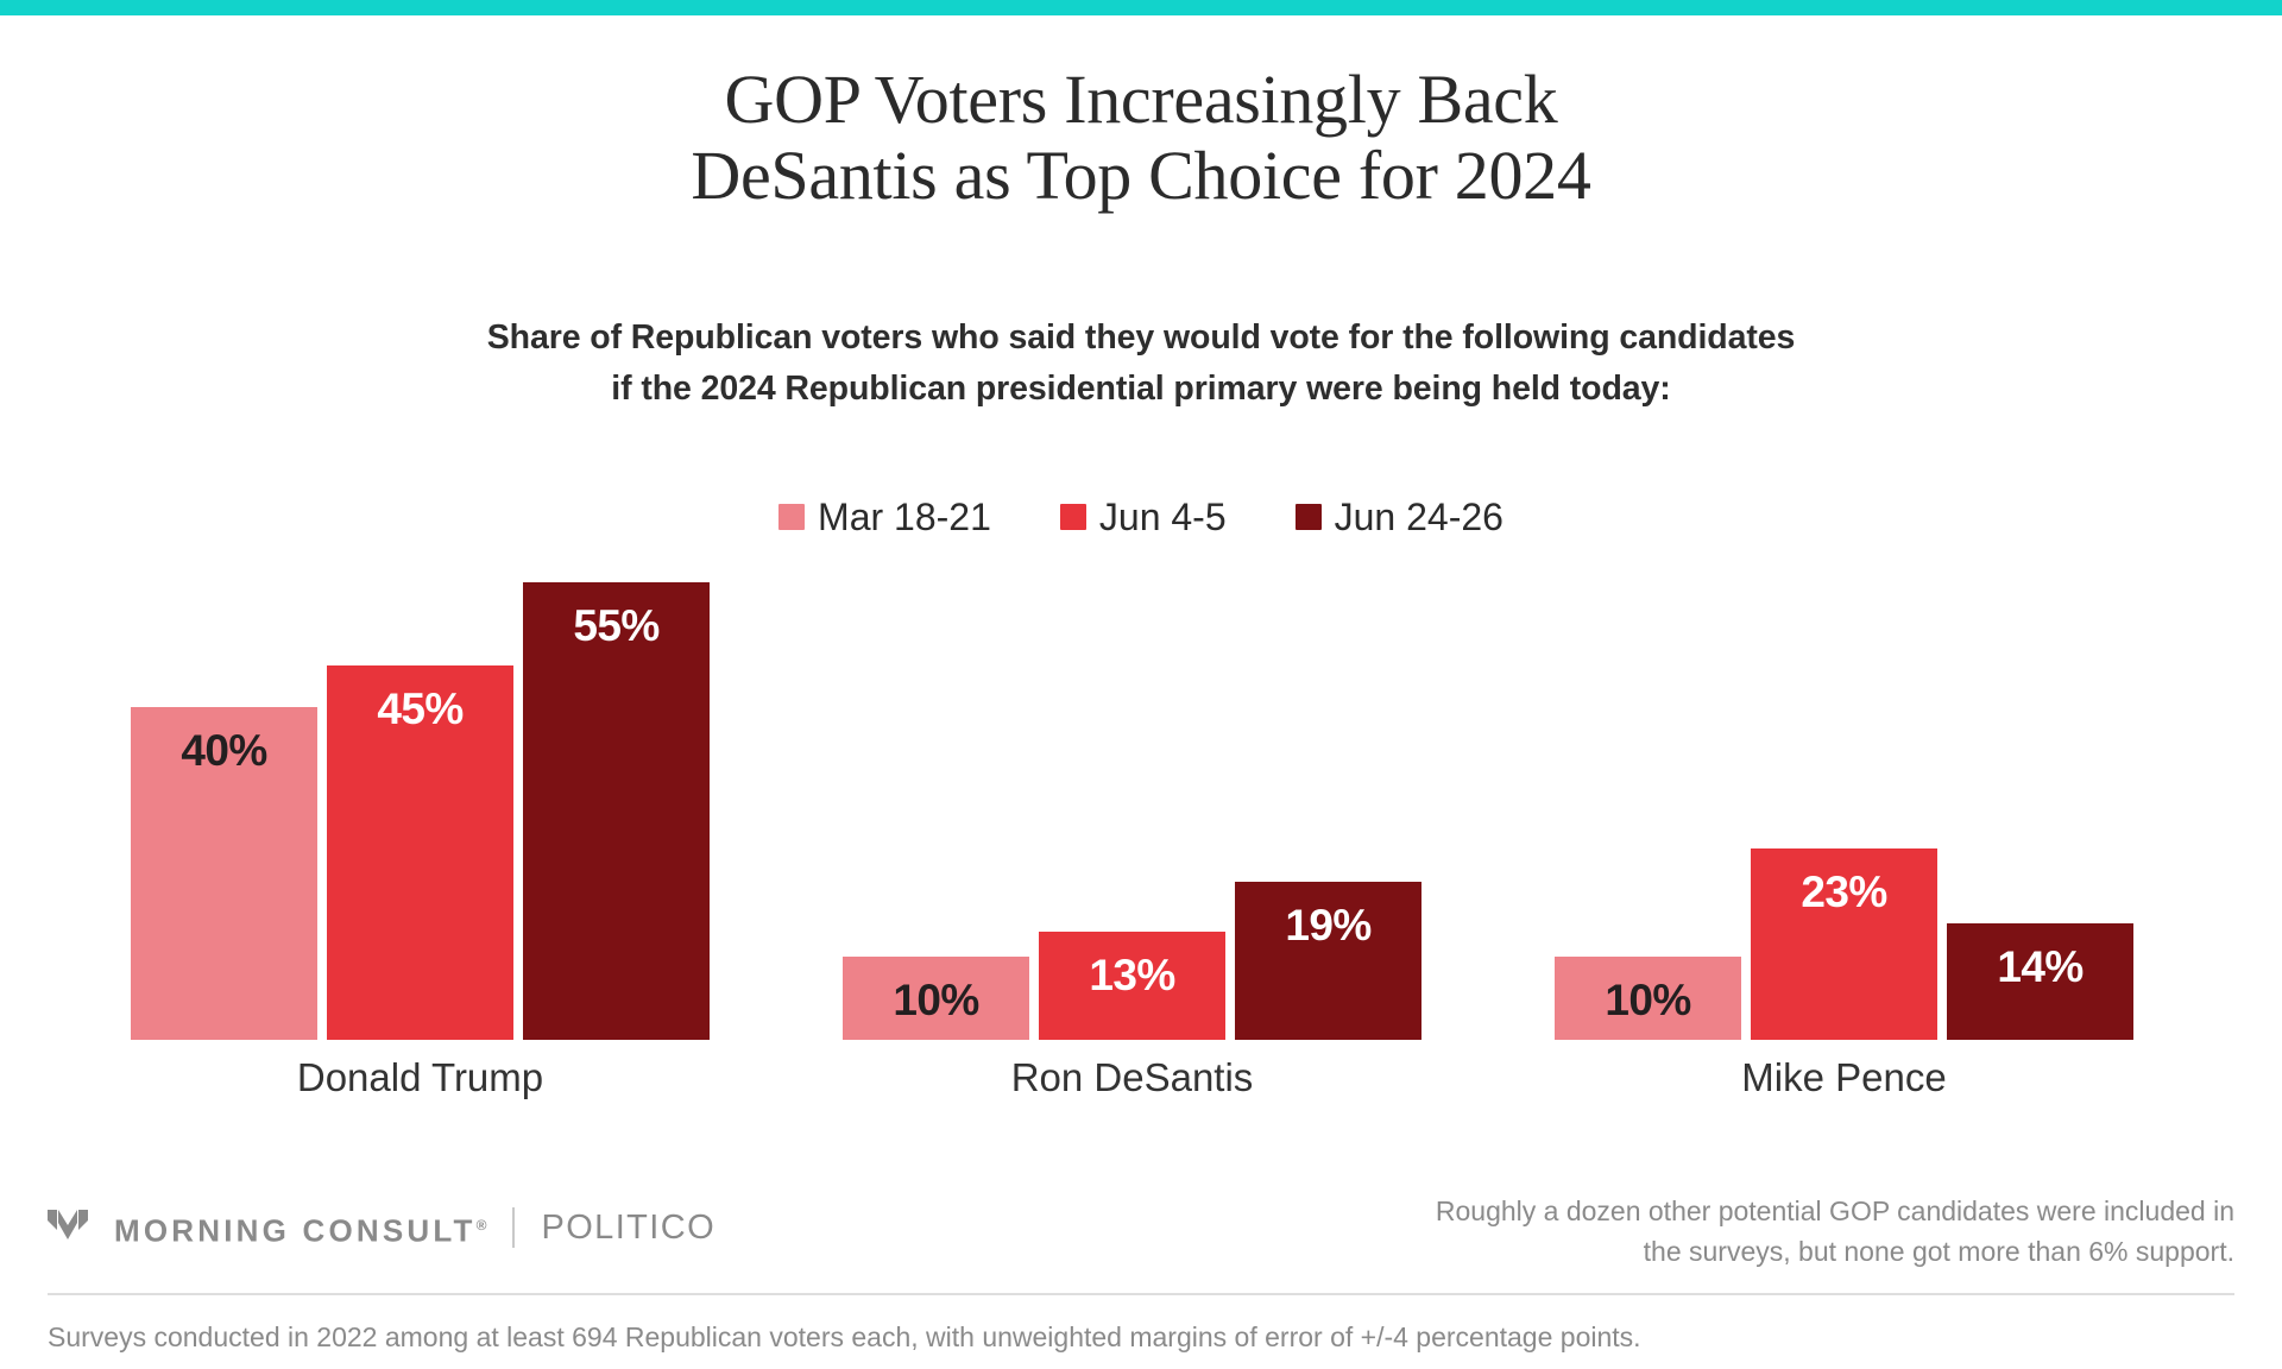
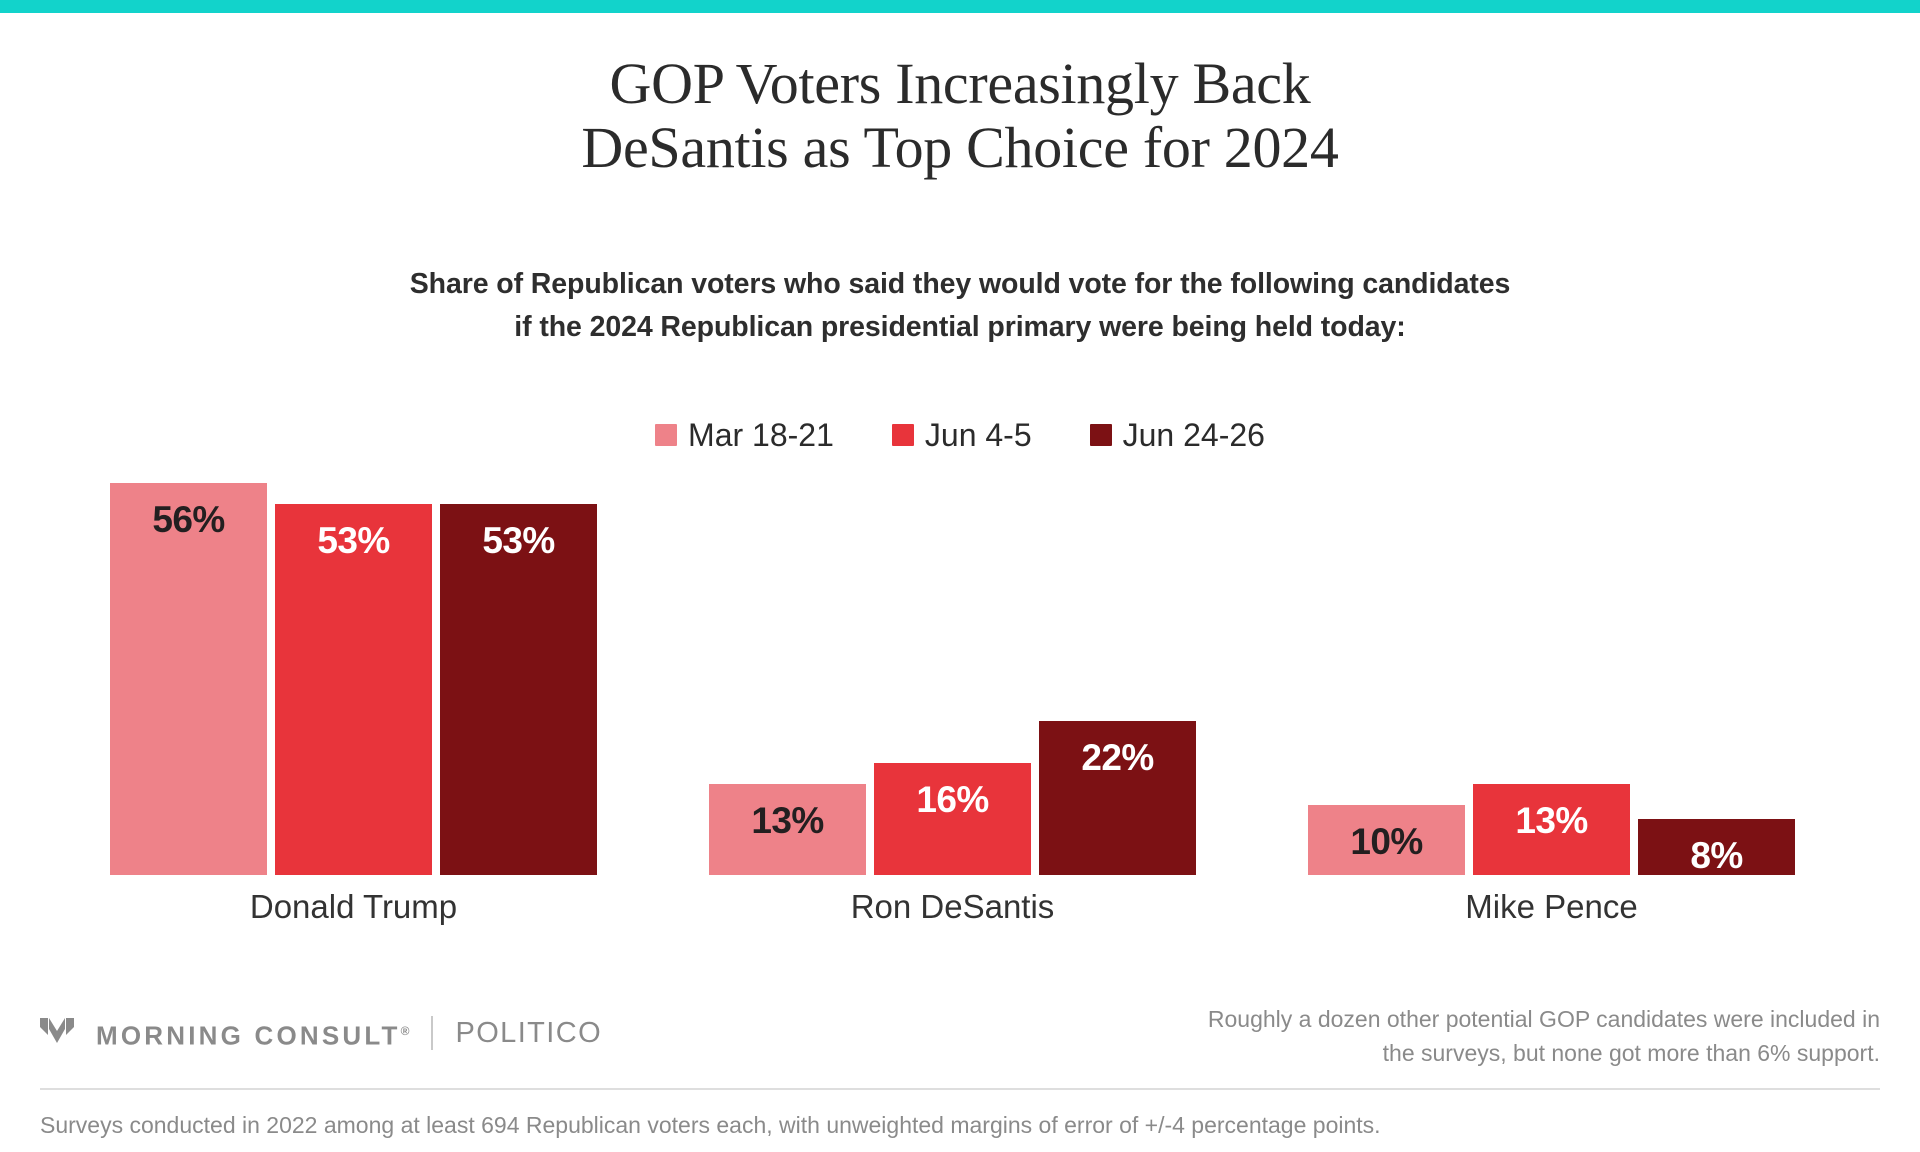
Mar 18-21/Donald Trump: 40% -> 56%
Jun 4-5/Donald Trump: 45% -> 53%
Jun 24-26/Donald Trump: 55% -> 53%
Mar 18-21/Ron DeSantis: 10% -> 13%
Jun 4-5/Ron DeSantis: 13% -> 16%
Jun 24-26/Ron DeSantis: 19% -> 22%
Jun 4-5/Mike Pence: 23% -> 13%
Jun 24-26/Mike Pence: 14% -> 8%
